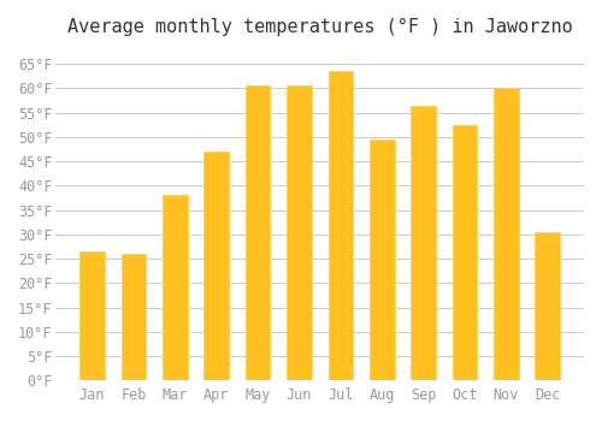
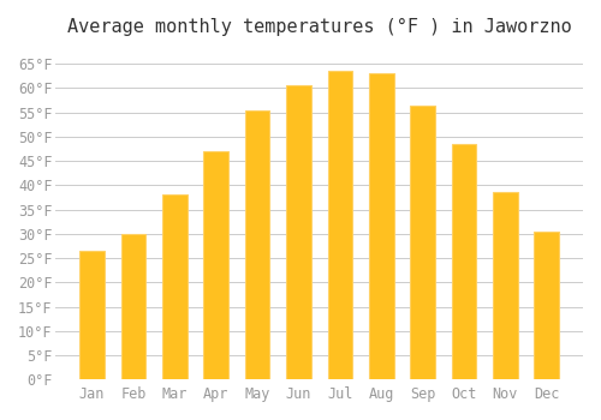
Feb: 26.0°F -> 30.0°F
May: 60.5°F -> 55.5°F
Aug: 49.5°F -> 63.0°F
Oct: 52.5°F -> 48.5°F
Nov: 60.0°F -> 38.5°F
